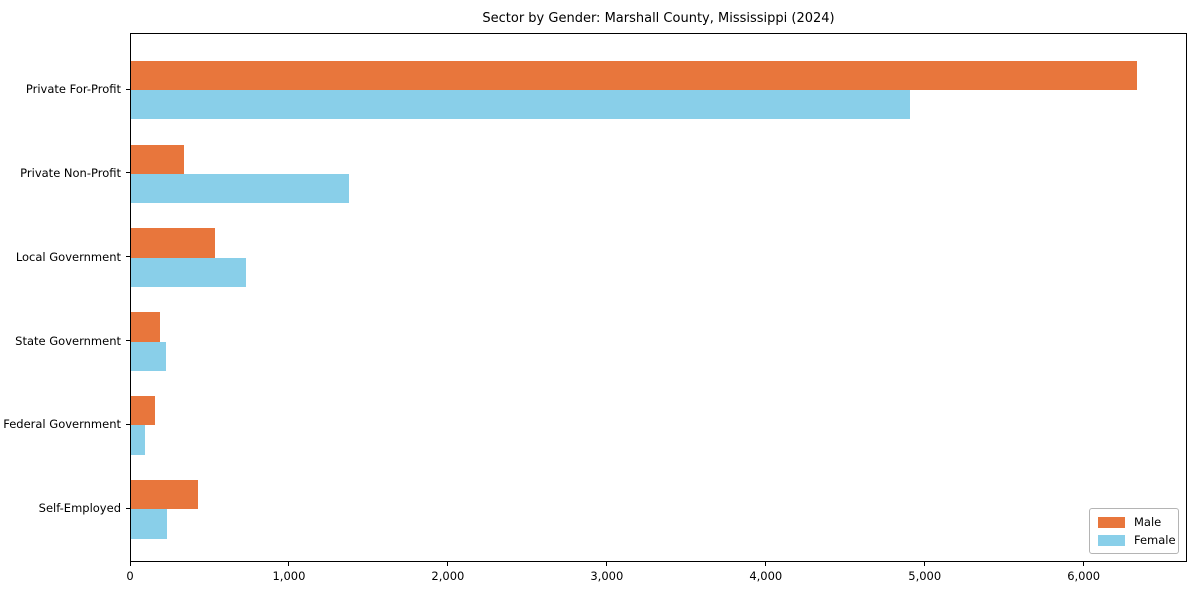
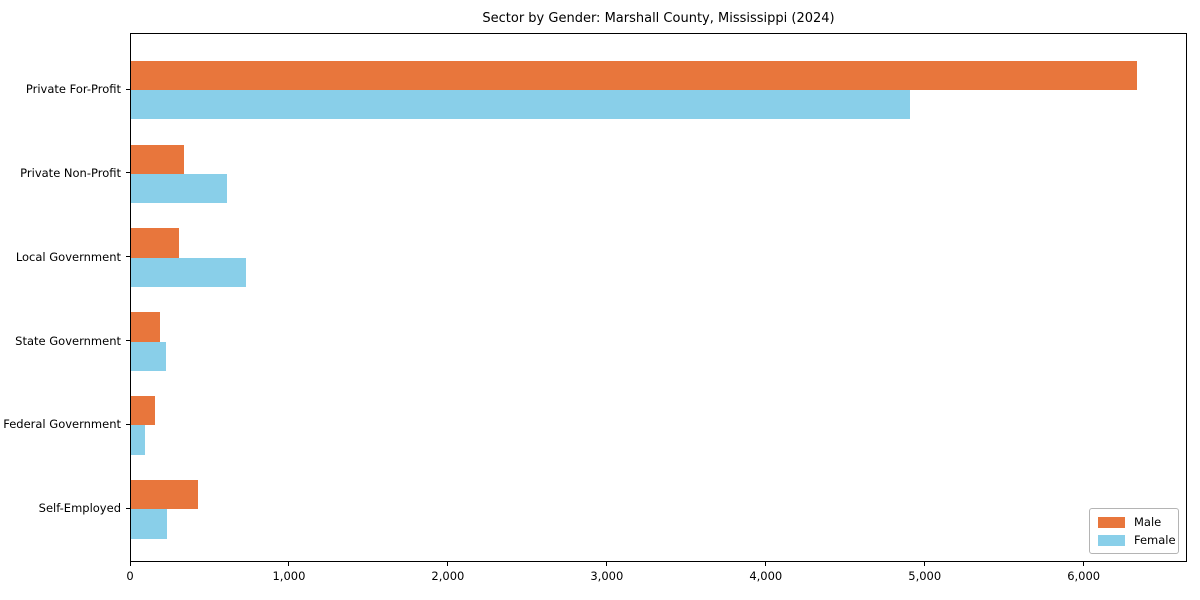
Female/Private Non-Profit: 1370 -> 600
Male/Local Government: 530 -> 300
